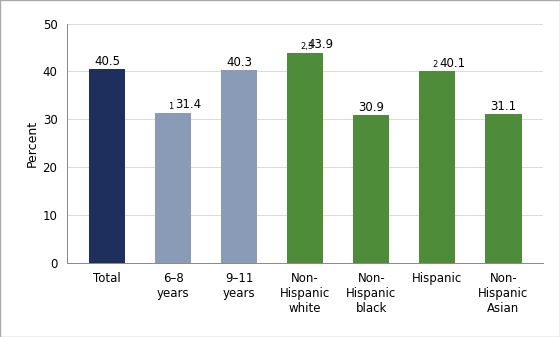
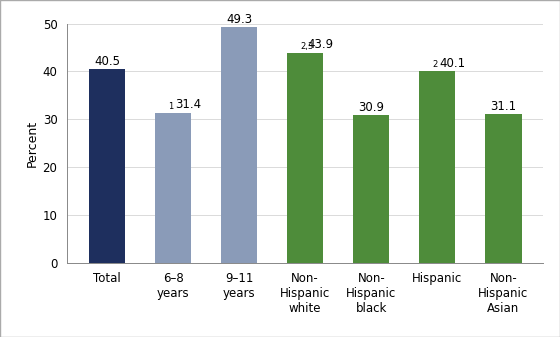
9–11 years: 40.3 -> 49.3
